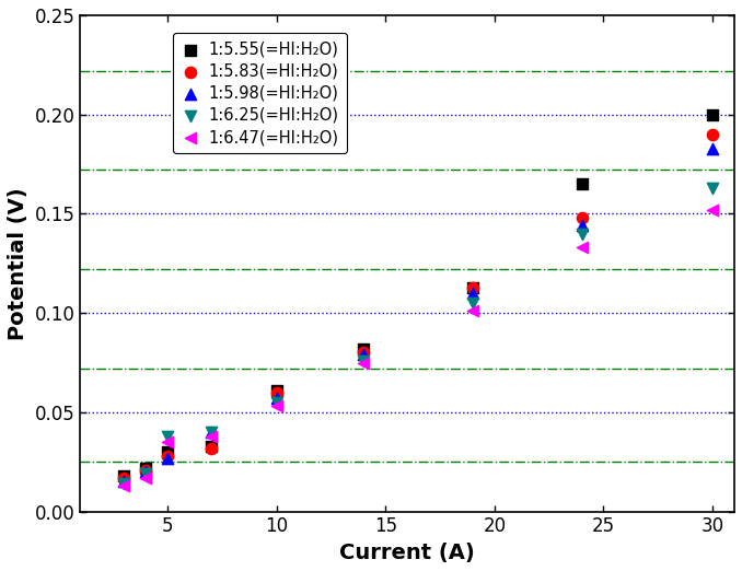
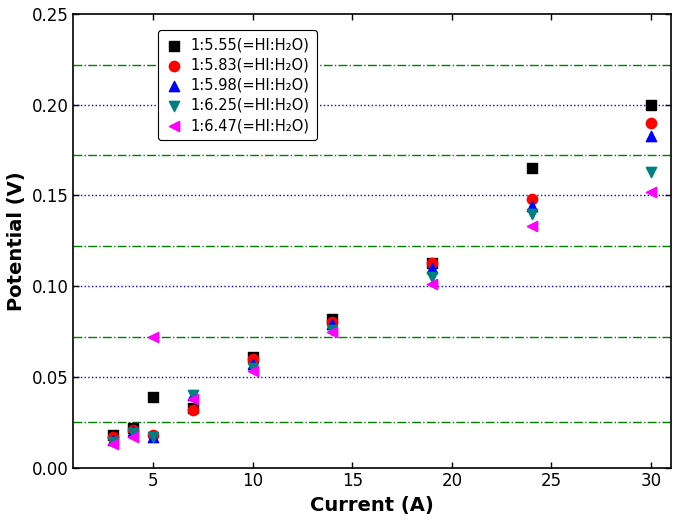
1:5.55(=HI:H₂O)/5: 0.030 -> 0.039
1:5.83(=HI:H₂O)/5: 0.028 -> 0.018
1:5.98(=HI:H₂O)/5: 0.027 -> 0.017
1:6.25(=HI:H₂O)/5: 0.038 -> 0.017
1:6.47(=HI:H₂O)/5: 0.035 -> 0.072
